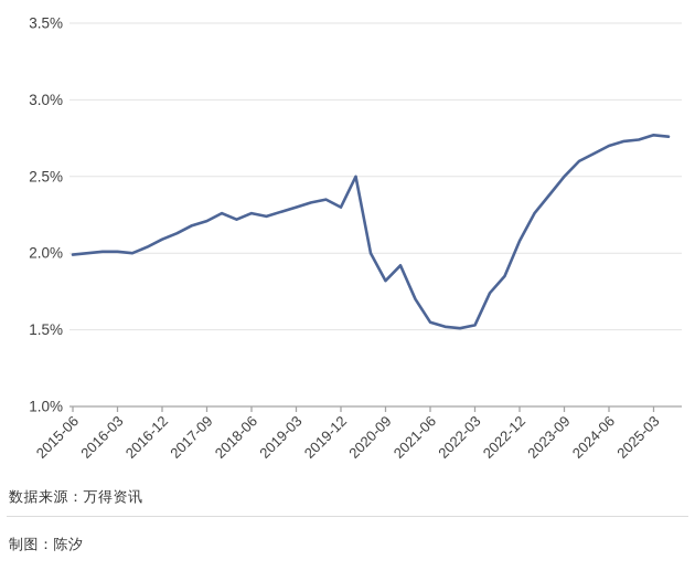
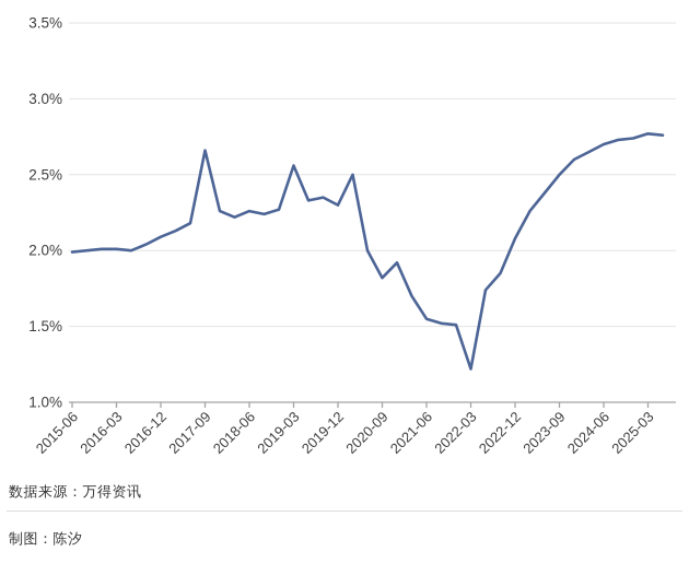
2017-09: 2.21% -> 2.66%
2019-03: 2.30% -> 2.56%
2022-03: 1.53% -> 1.22%
